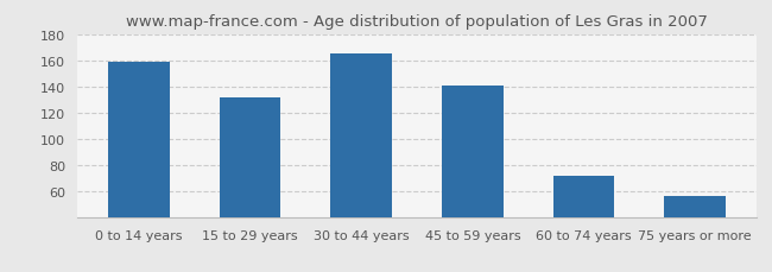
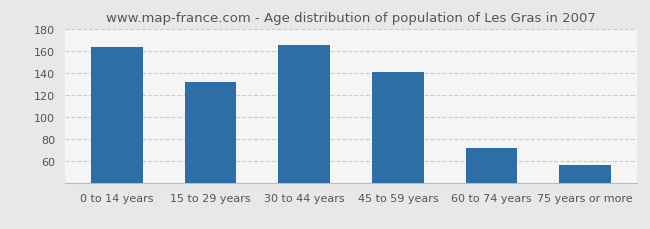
0 to 14 years: 159 -> 164
